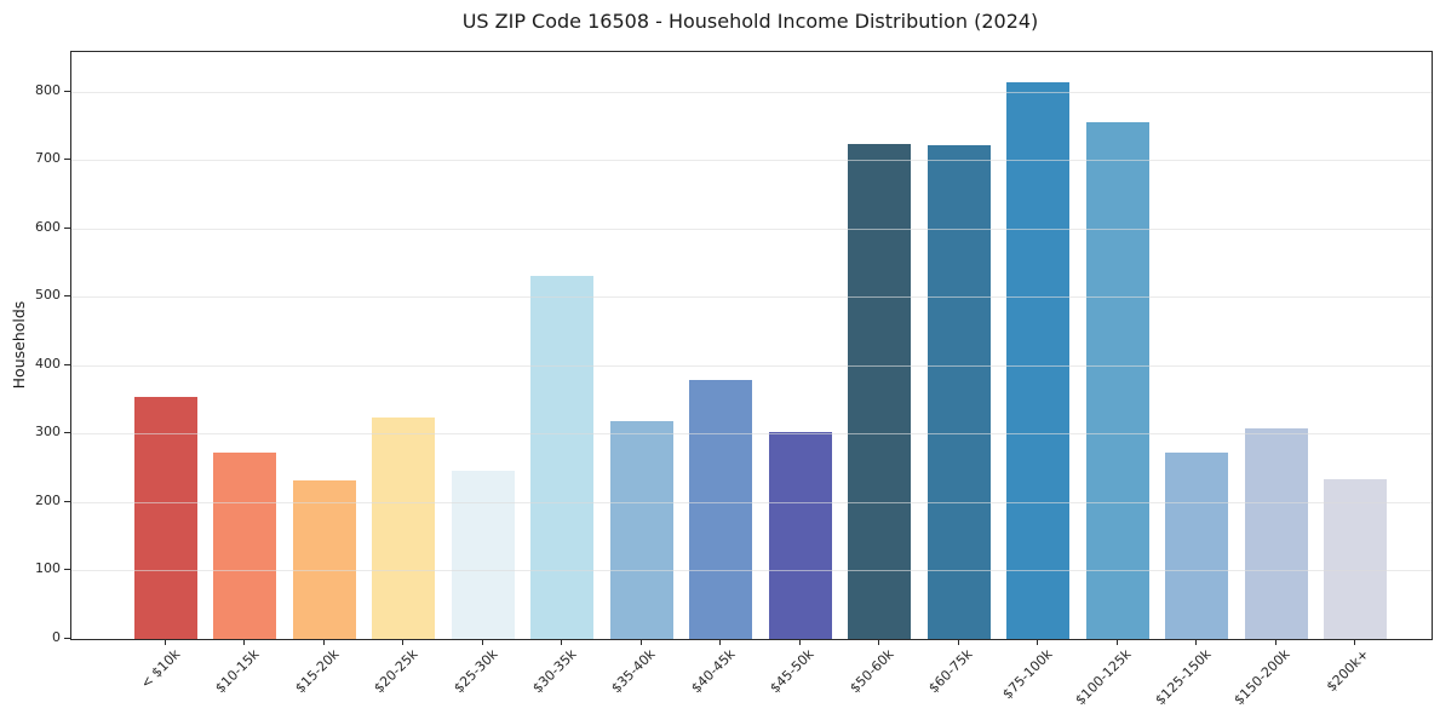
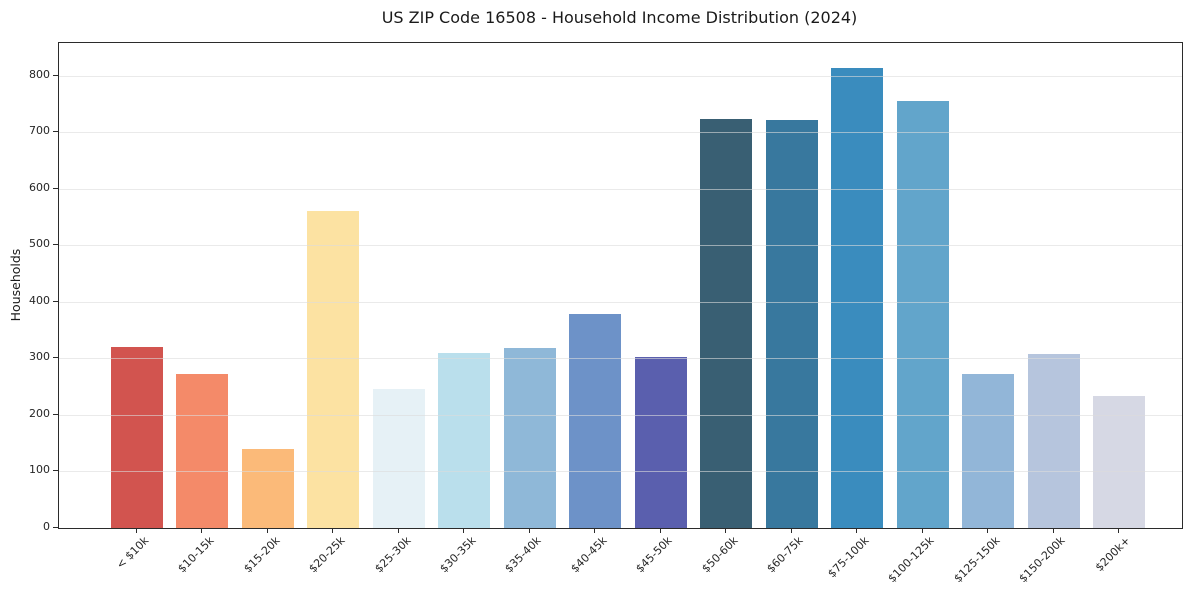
< $10k: 350 -> 320
$15-20k: 230 -> 140
$20-25k: 320 -> 560
$30-35k: 530 -> 310
